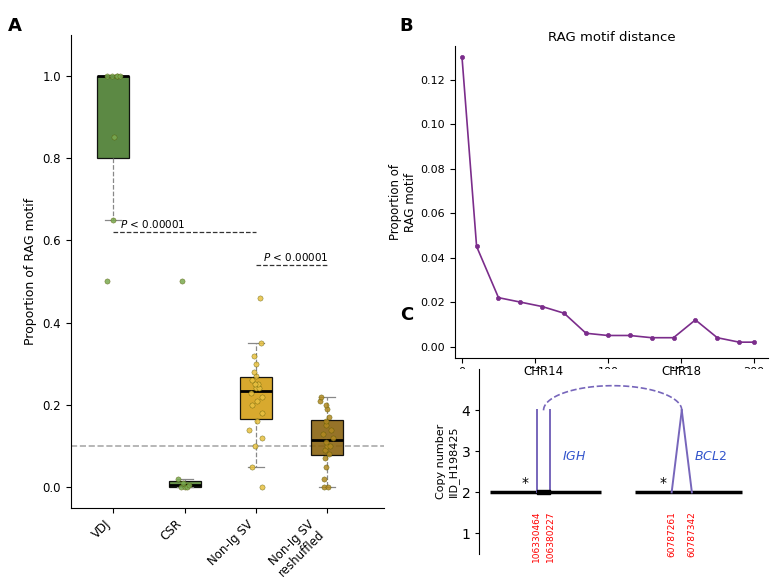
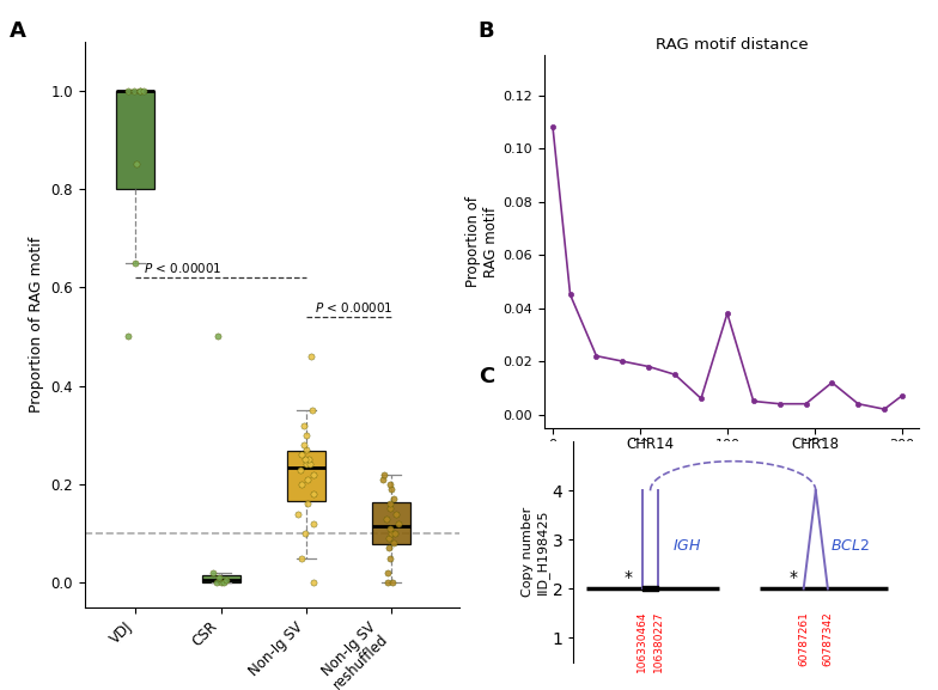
RAG motif distance/0: 0.130 -> 0.108
RAG motif distance/100: 0.005 -> 0.038
RAG motif distance/200: 0.002 -> 0.007
